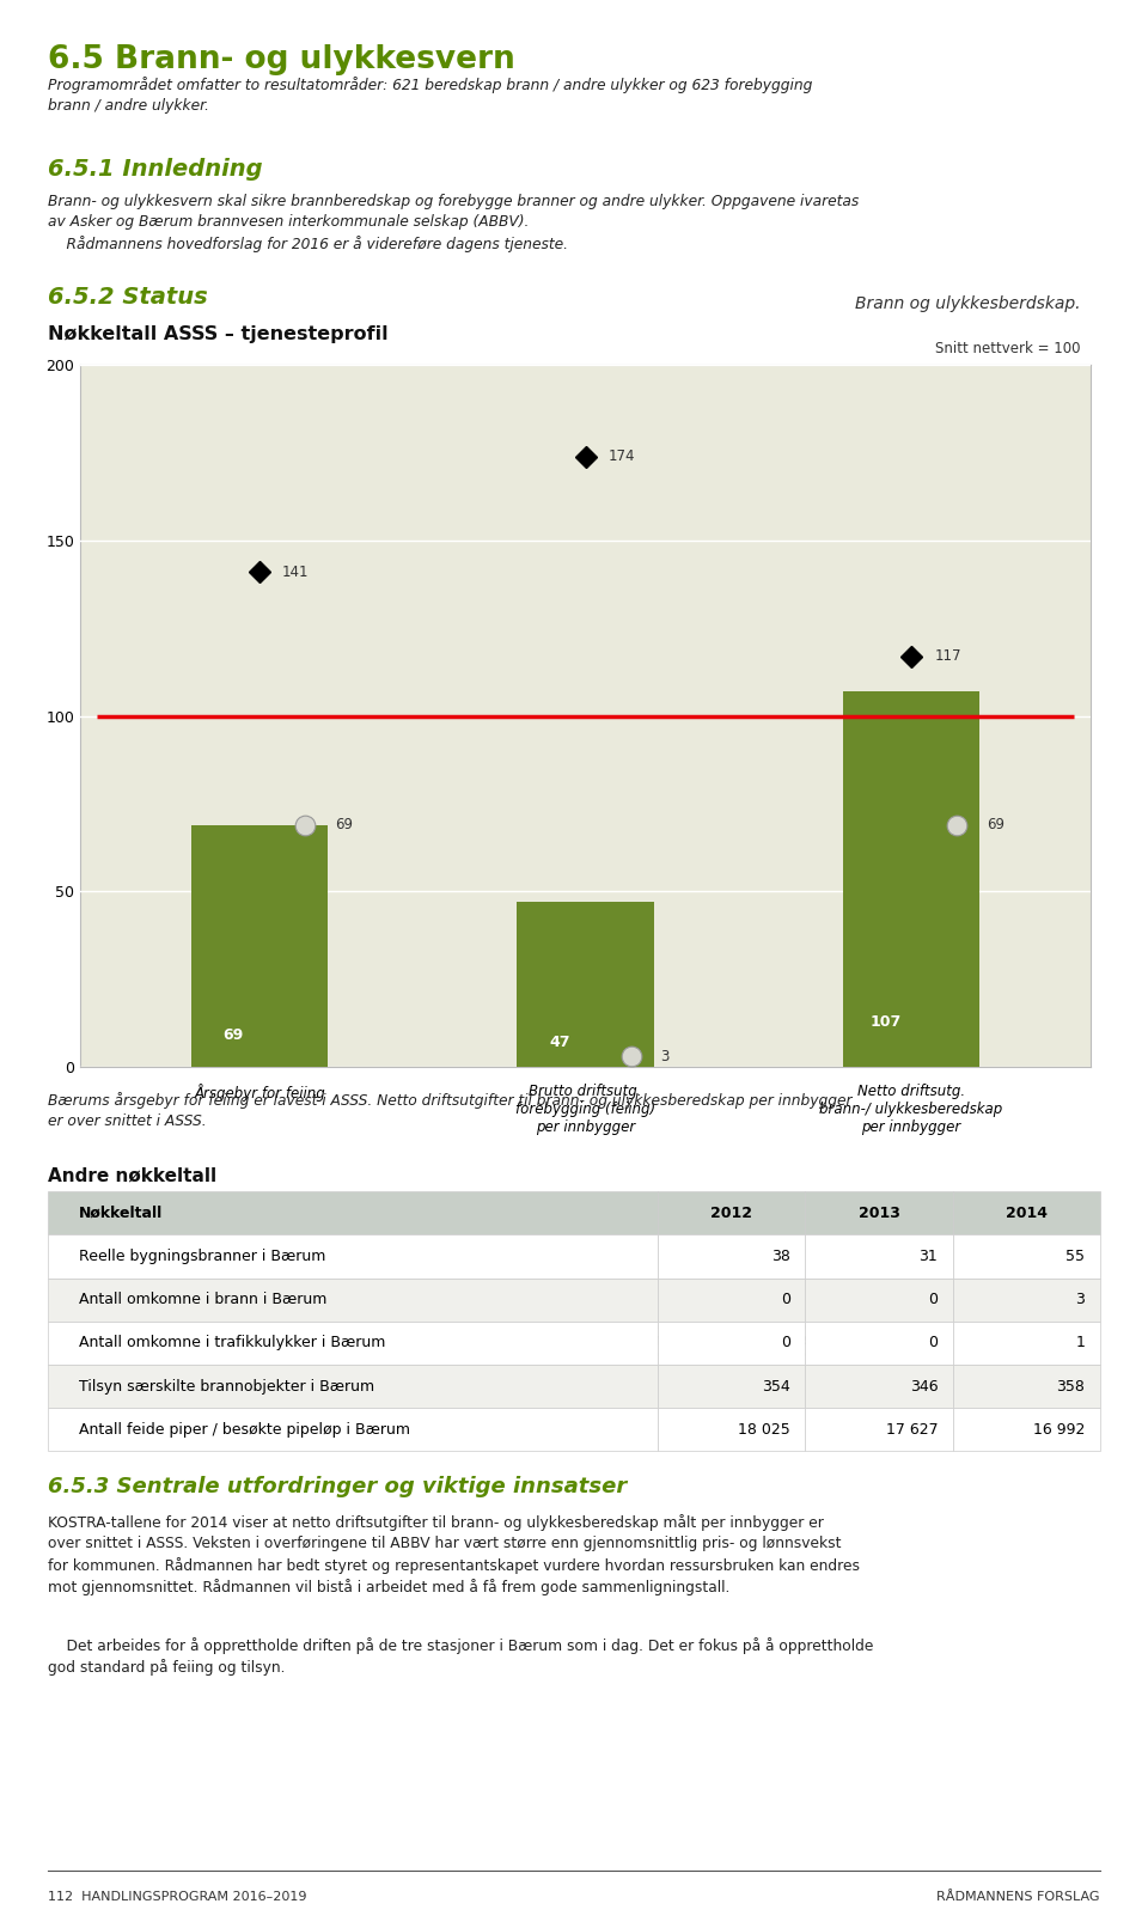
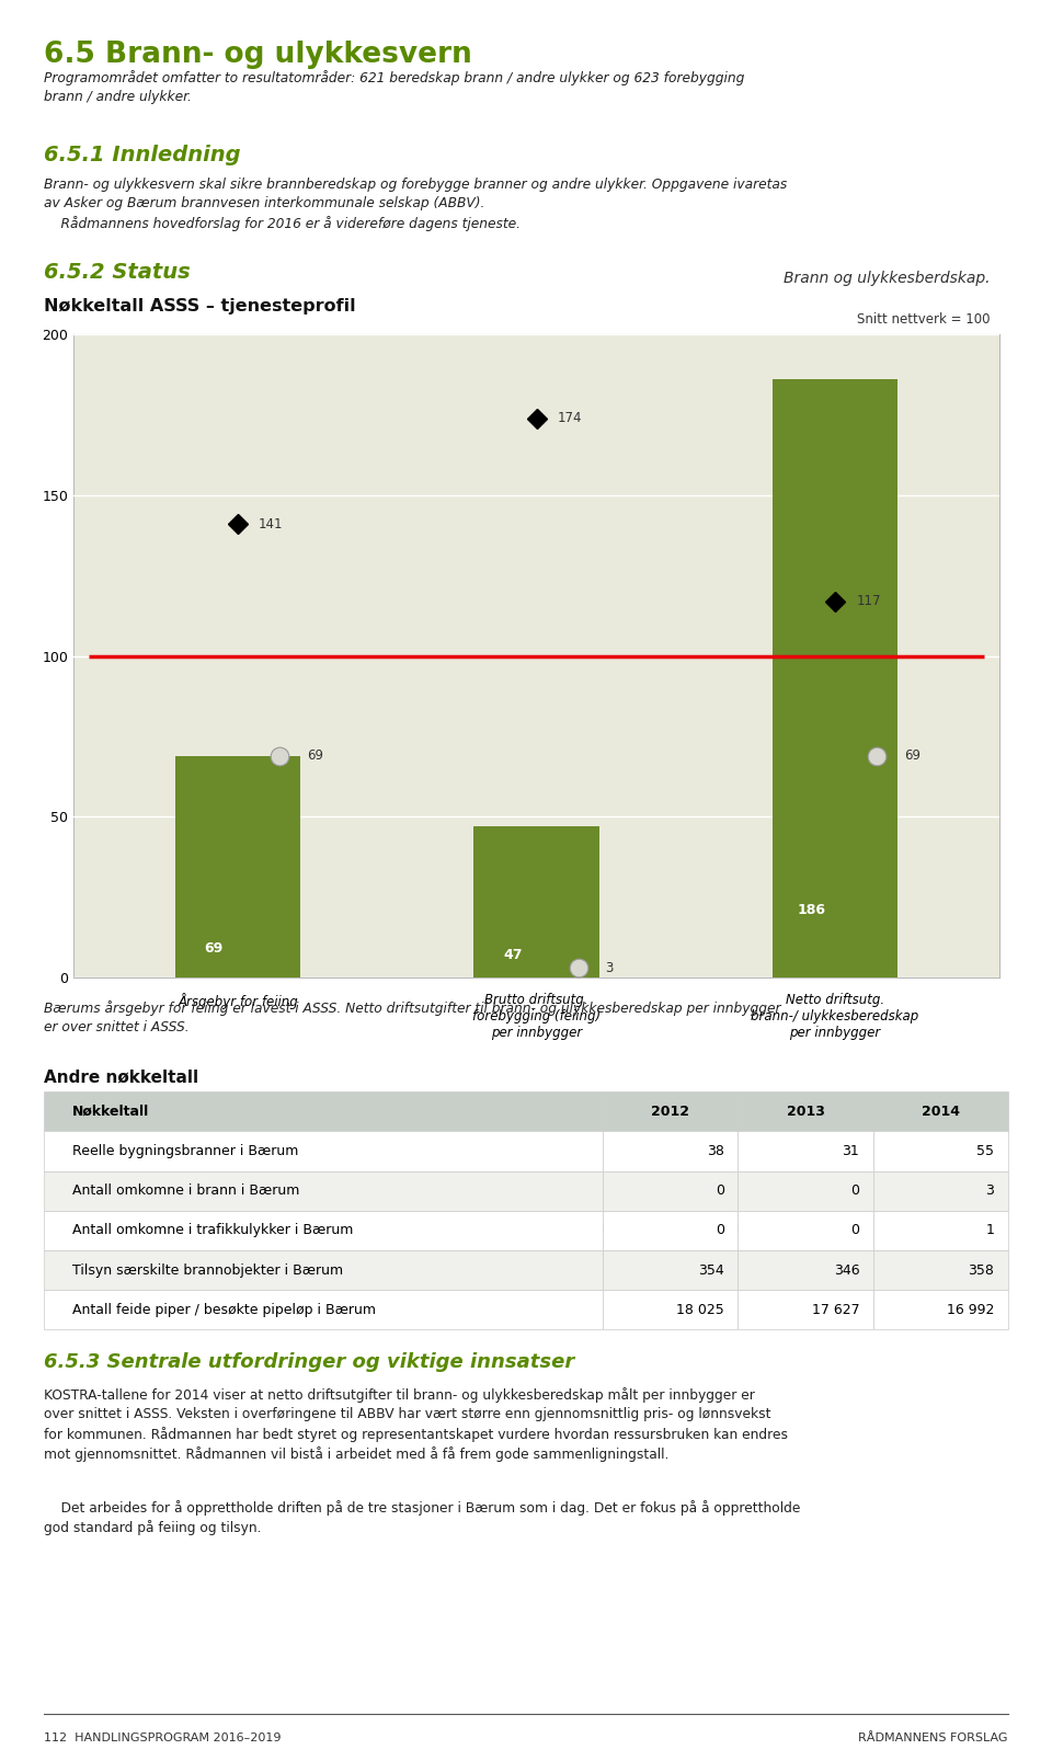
Netto driftsutg. brann-/ ulykkesberedskap per innbygger: 107 -> 186
